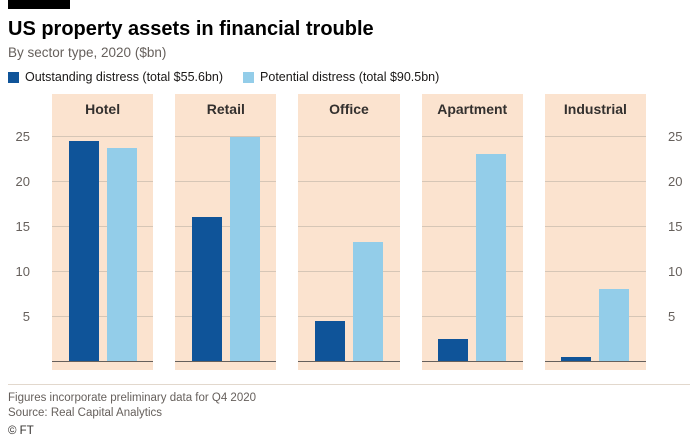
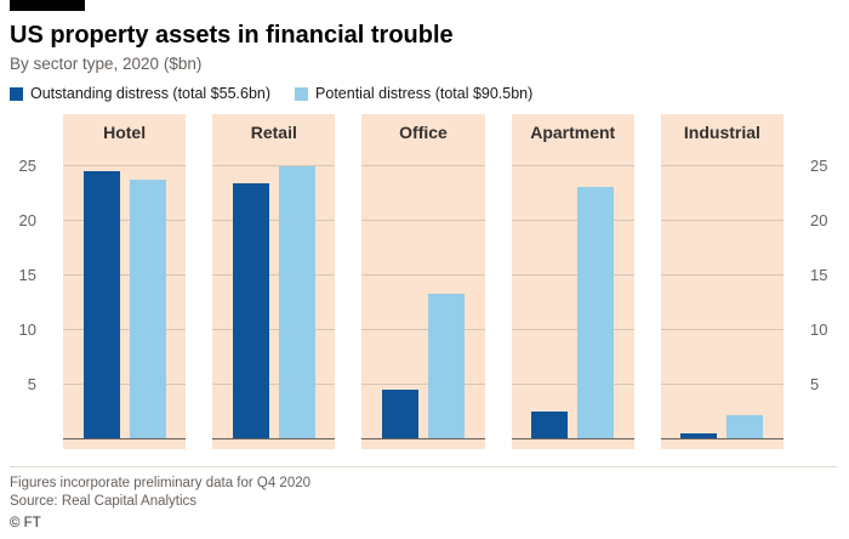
Outstanding distress (total $55.6bn)/Retail: 16 -> 23
Potential distress (total $90.5bn)/Industrial: 8 -> 2
